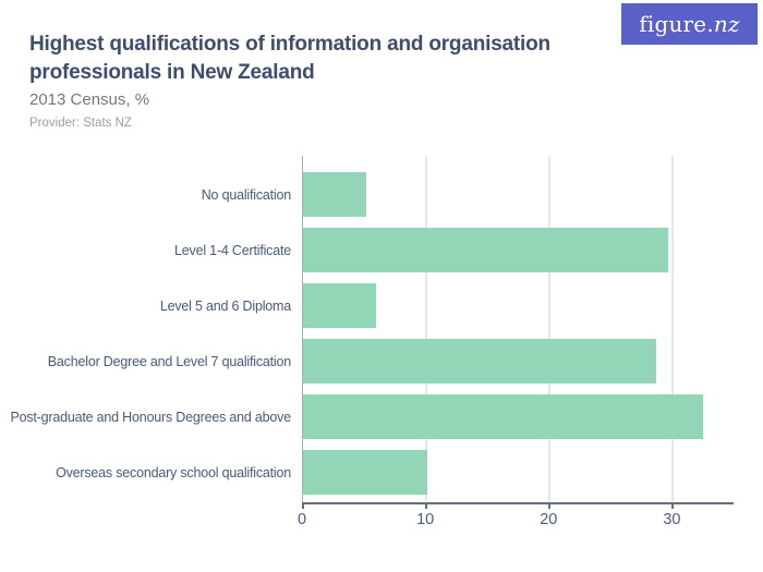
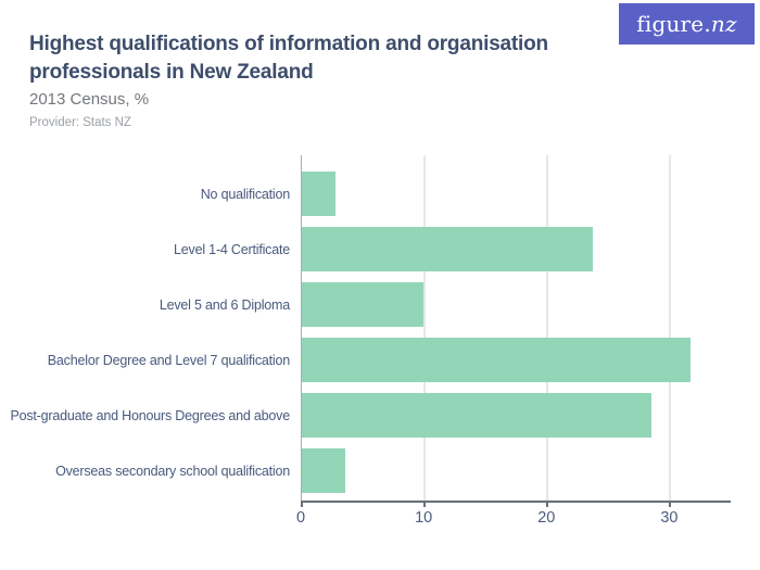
No qualification: 5.1 -> 2.7
Level 1-4 Certificate: 29.6 -> 23.7
Level 5 and 6 Diploma: 5.9 -> 9.9
Bachelor Degree and Level 7 qualification: 28.6 -> 31.6
Post-graduate and Honours Degrees and above: 32.4 -> 28.5
Overseas secondary school qualification: 10.1 -> 3.5
